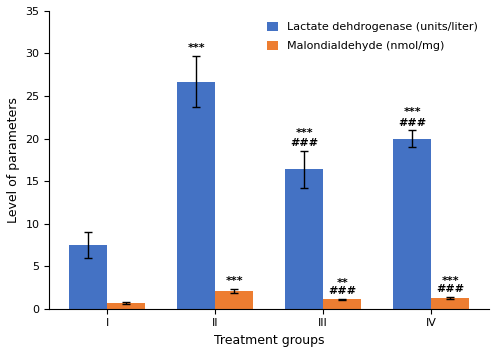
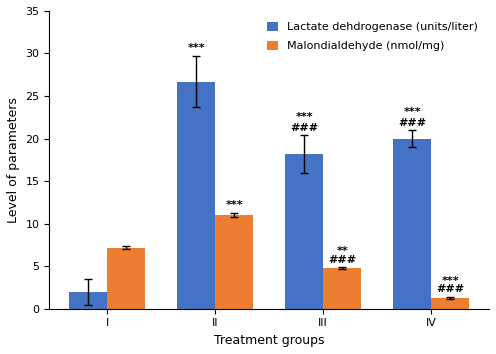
Lactate dehdrogenase (units/liter)/I: 7.5 -> 2.0
Malondialdehyde (nmol/mg)/I: 0.7 -> 7.2
Malondialdehyde (nmol/mg)/II: 2.1 -> 11.0
Lactate dehdrogenase (units/liter)/III: 16.4 -> 18.2
Malondialdehyde (nmol/mg)/III: 1.1 -> 4.8
